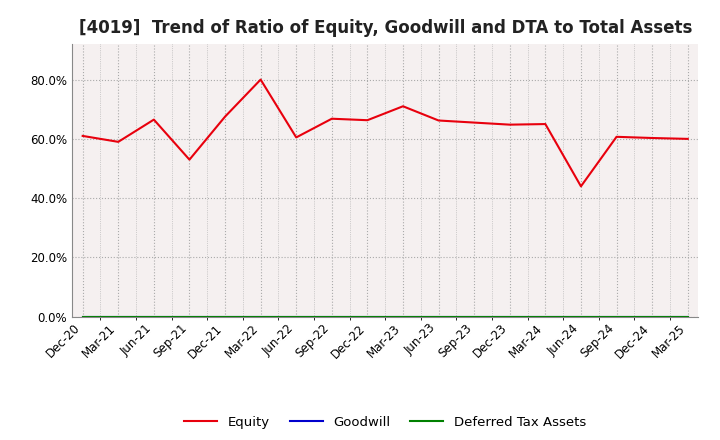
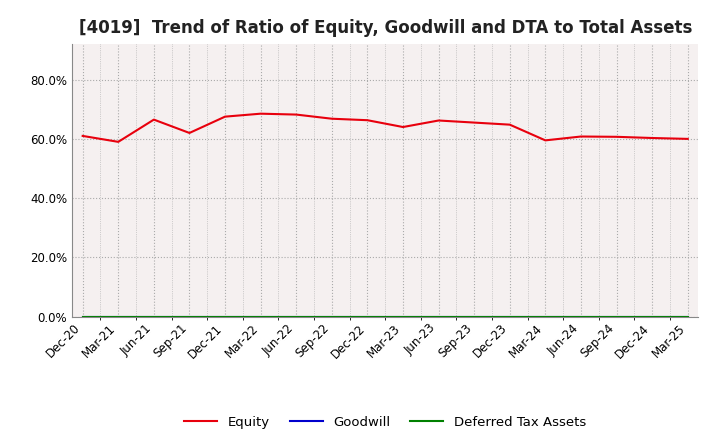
Equity/Sep-21: 53.0% -> 62.0%
Equity/Mar-22: 80.0% -> 68.5%
Equity/Jun-22: 60.5% -> 68.2%
Equity/Mar-23: 71.0% -> 64.0%
Equity/Mar-24: 65.0% -> 59.5%
Equity/Jun-24: 44.0% -> 60.8%
